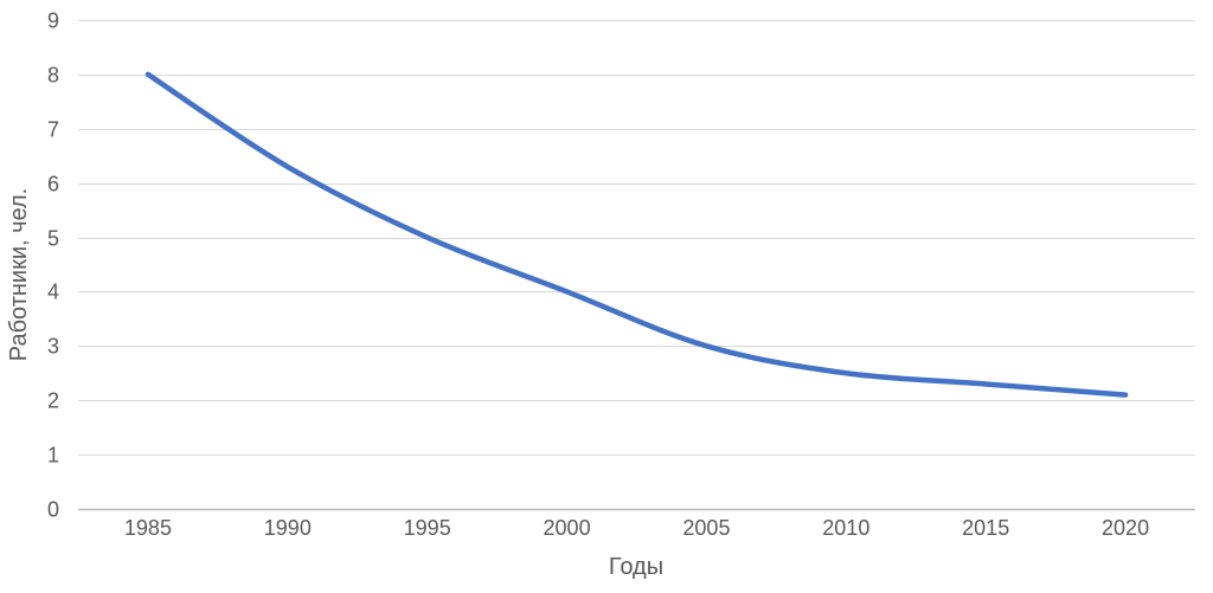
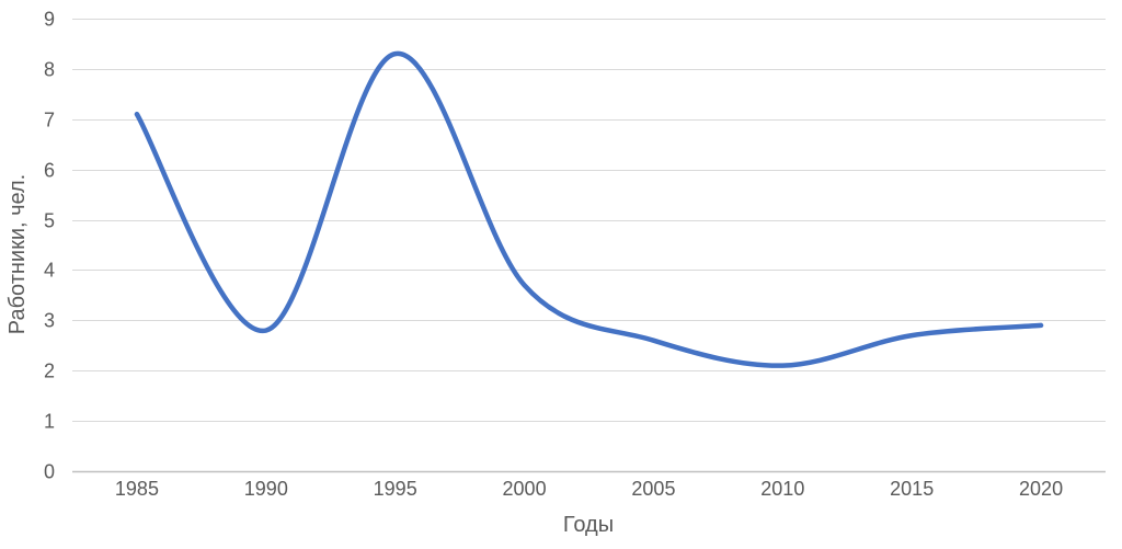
1985: 8.0 -> 7.1
1990: 6.3 -> 2.8
1995: 5.0 -> 8.3
2000: 4.0 -> 3.7
2005: 3.0 -> 2.6
2010: 2.5 -> 2.1
2015: 2.3 -> 2.7
2020: 2.1 -> 2.9
